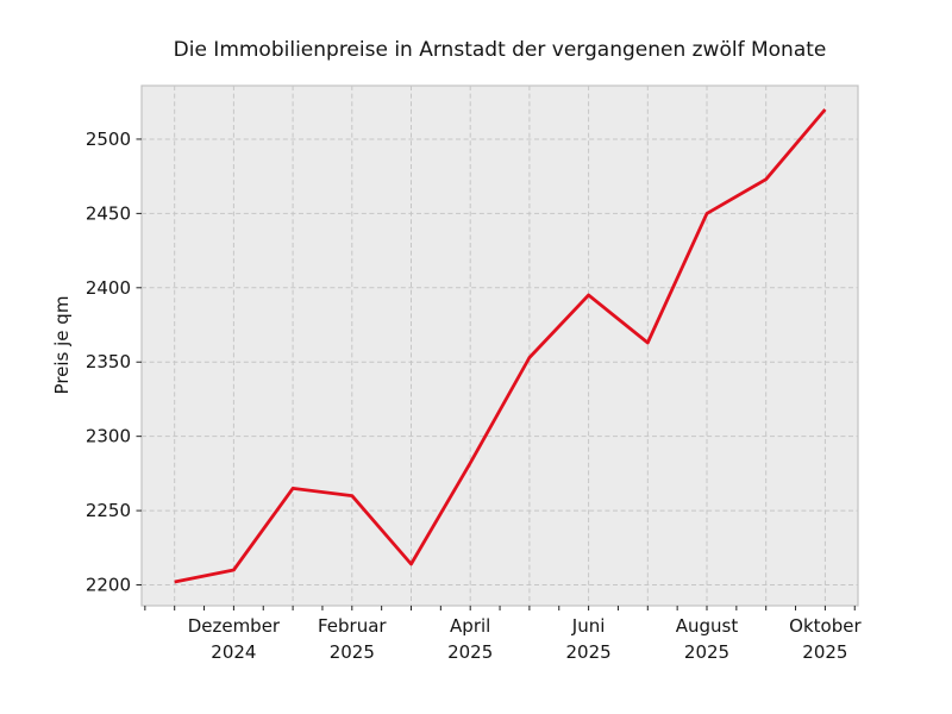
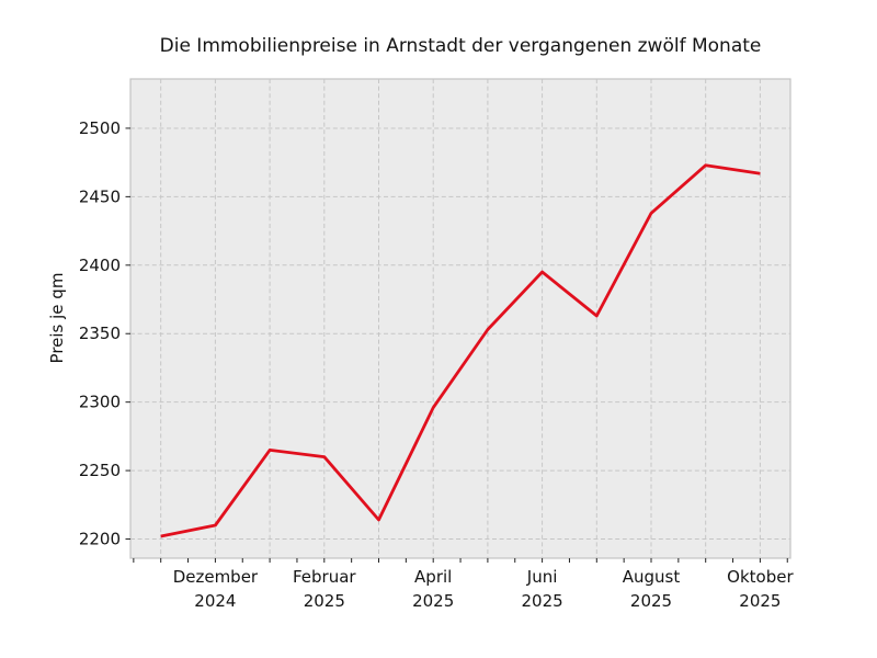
April 2025: 2282 -> 2296
August 2025: 2450 -> 2438
Oktober 2025: 2520 -> 2467
